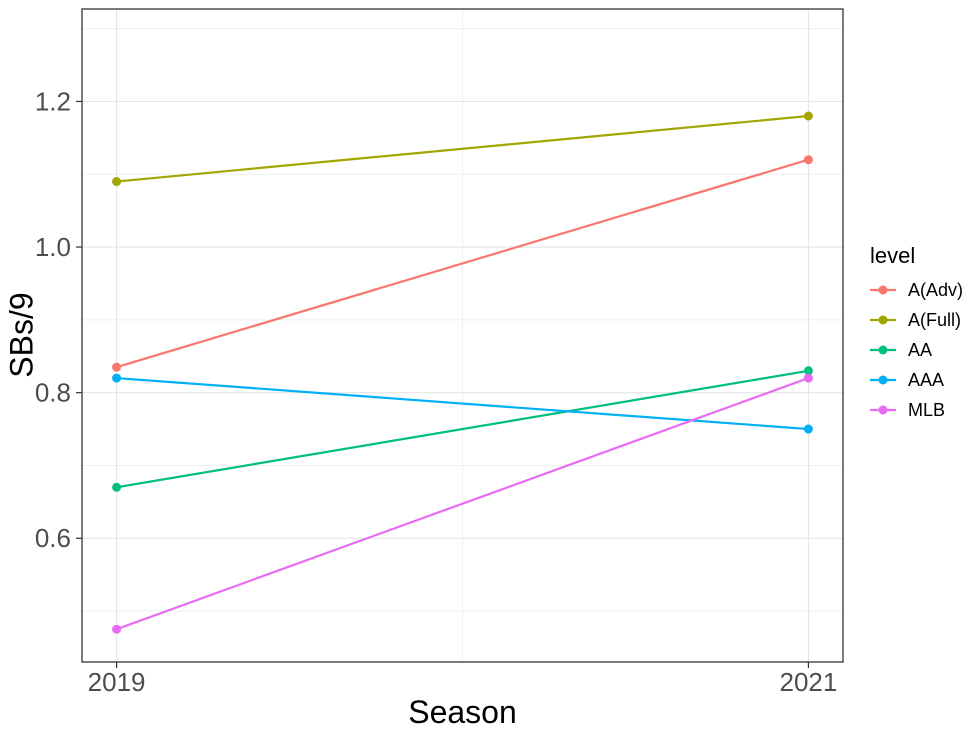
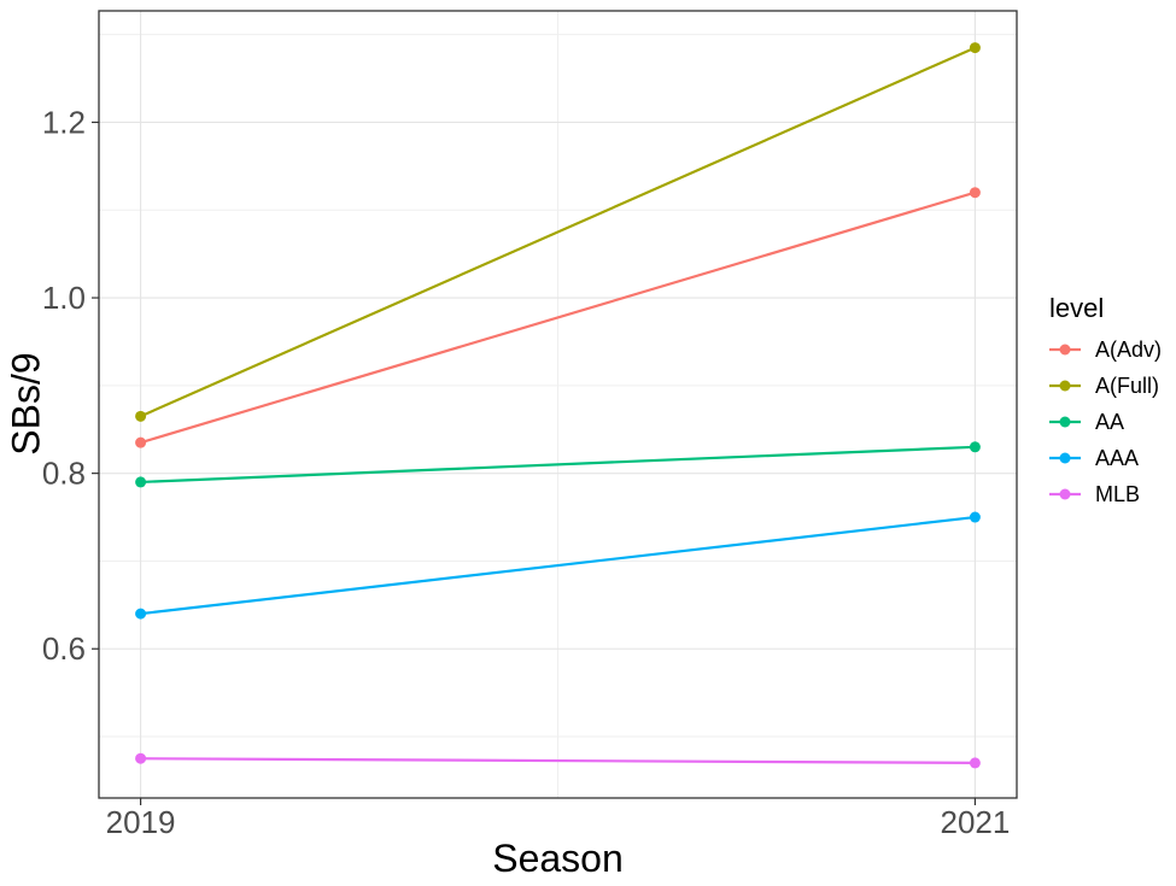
A(Full)/2019: 1.09 -> 0.86
AA/2019: 0.67 -> 0.79
AAA/2019: 0.82 -> 0.64
A(Full)/2021: 1.18 -> 1.28
MLB/2021: 0.82 -> 0.47
